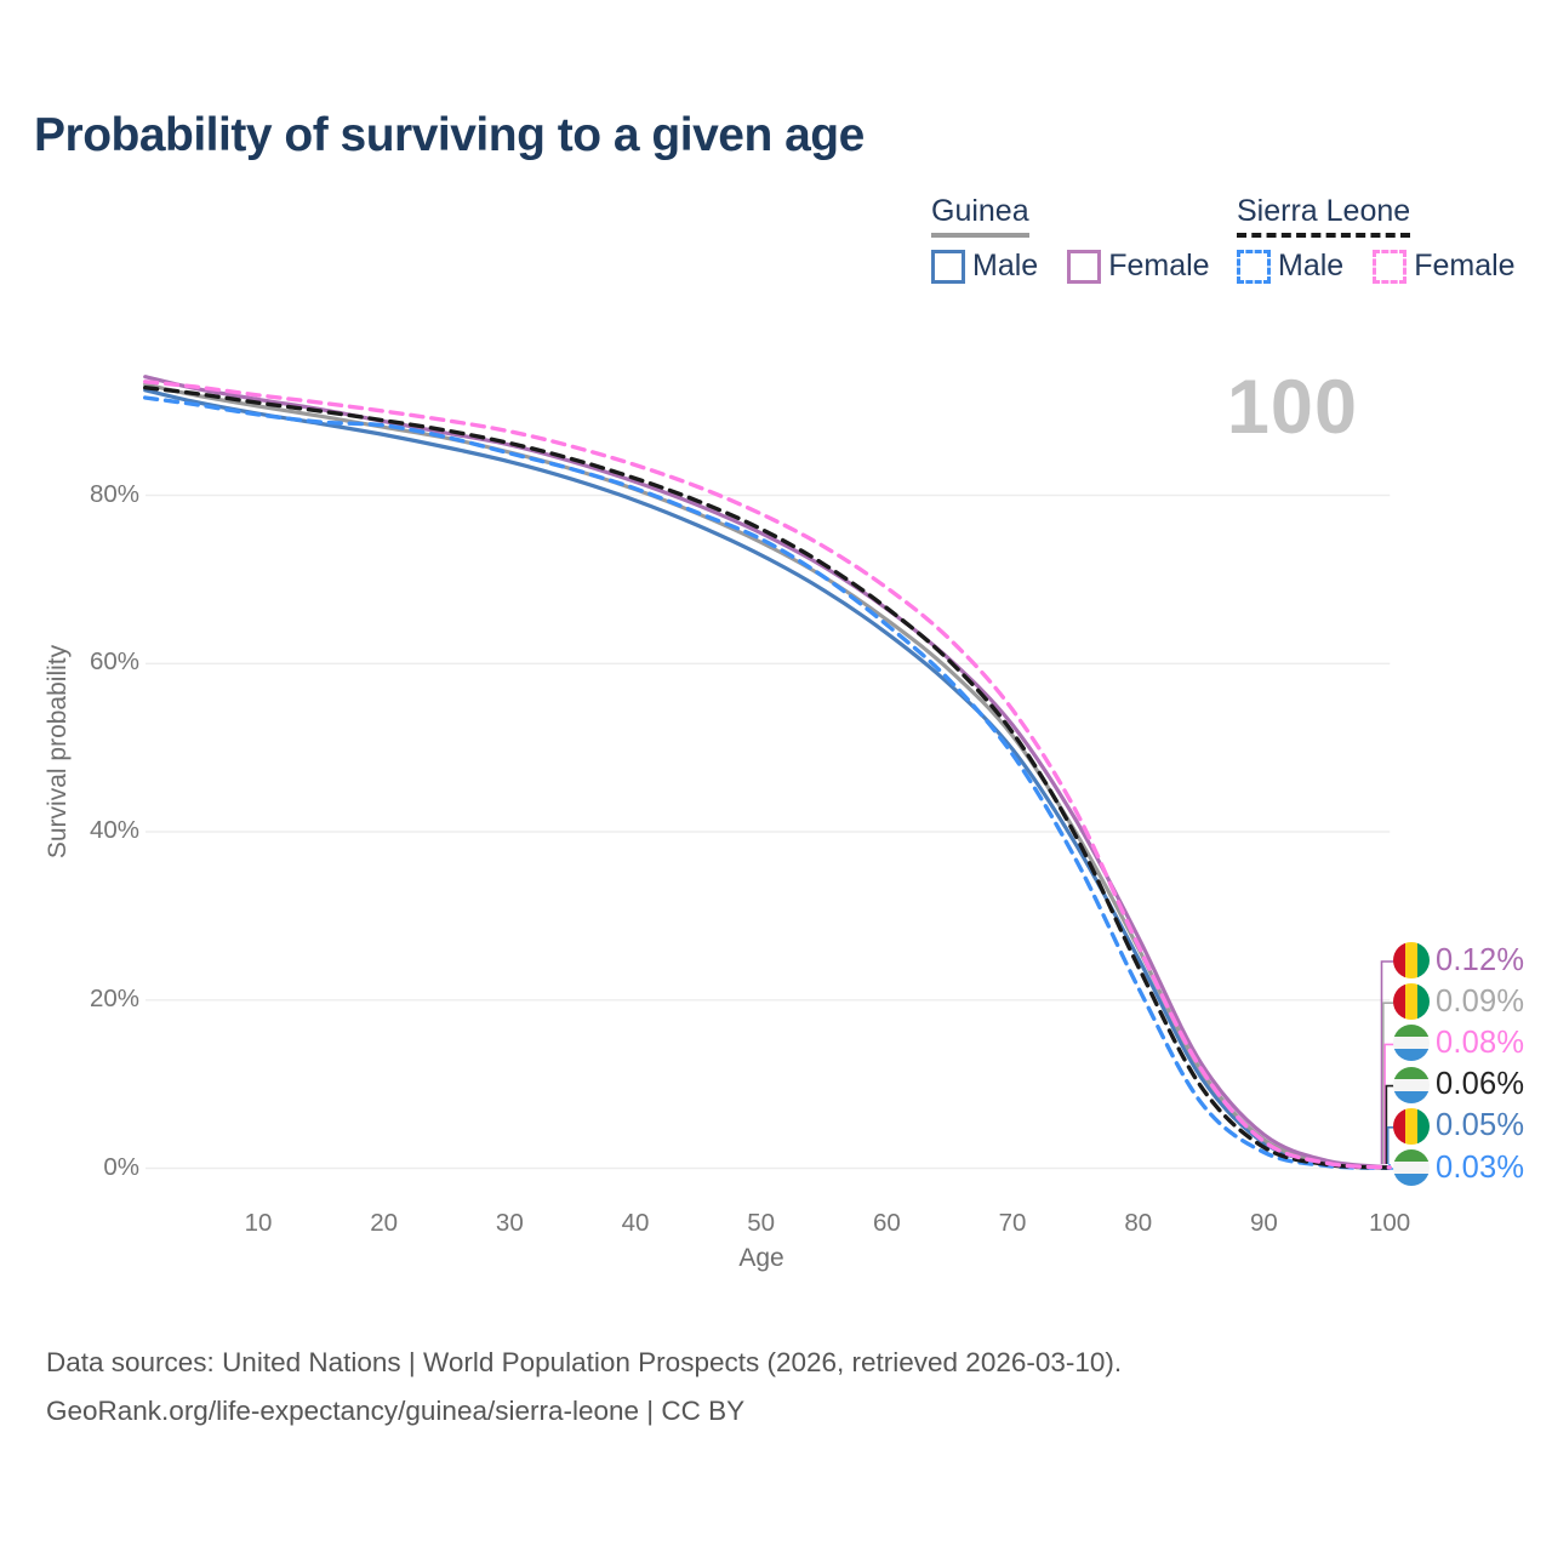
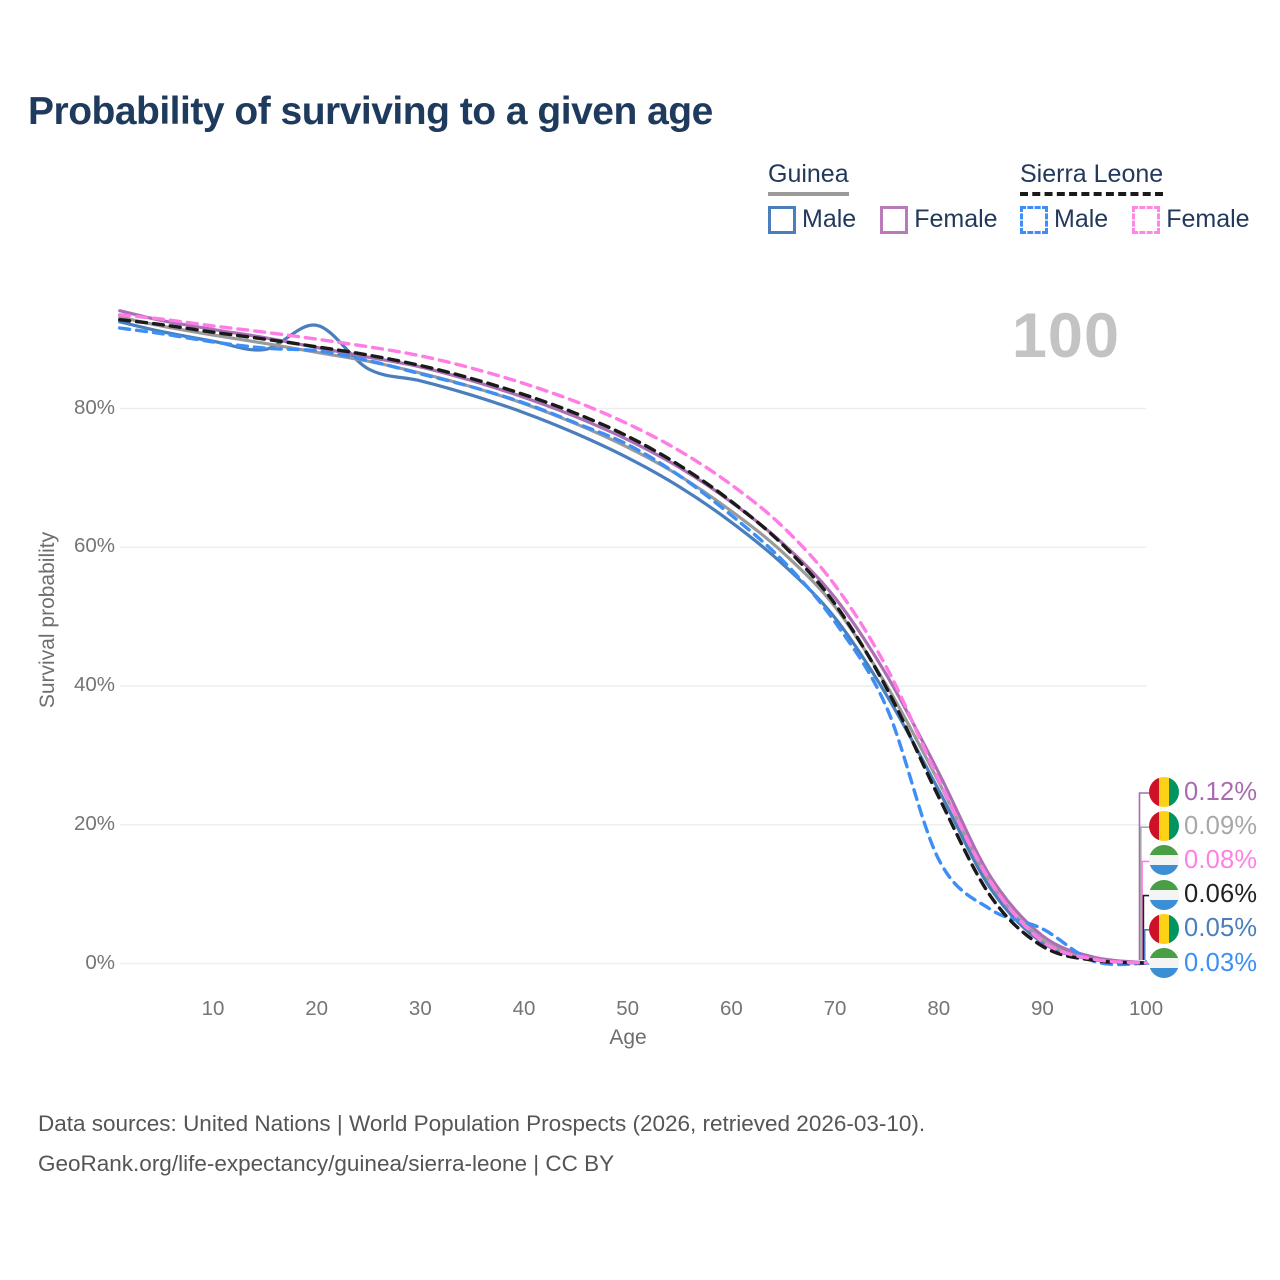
Guinea Male/20: 87% -> 92%
Sierra Leone Male/80: 22% -> 15%
Sierra Leone Male/90: 2% -> 5%
